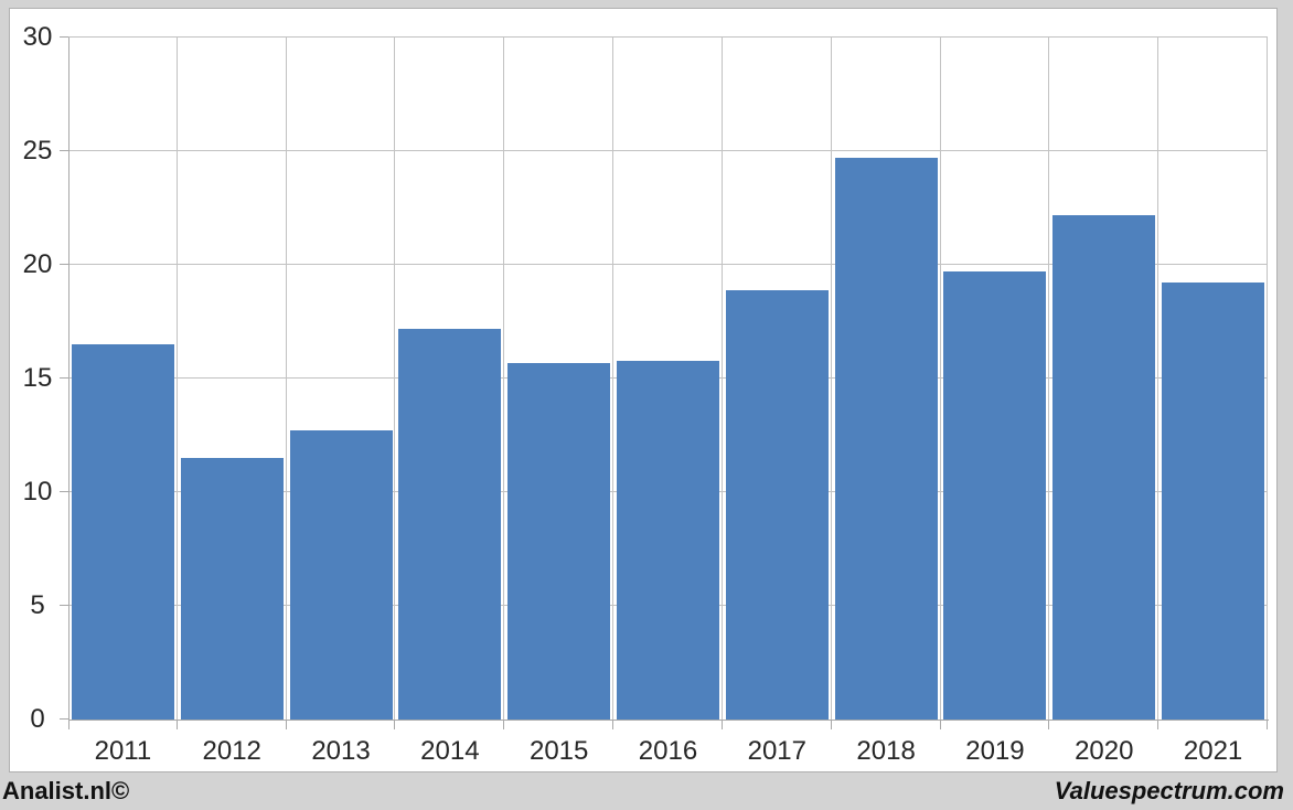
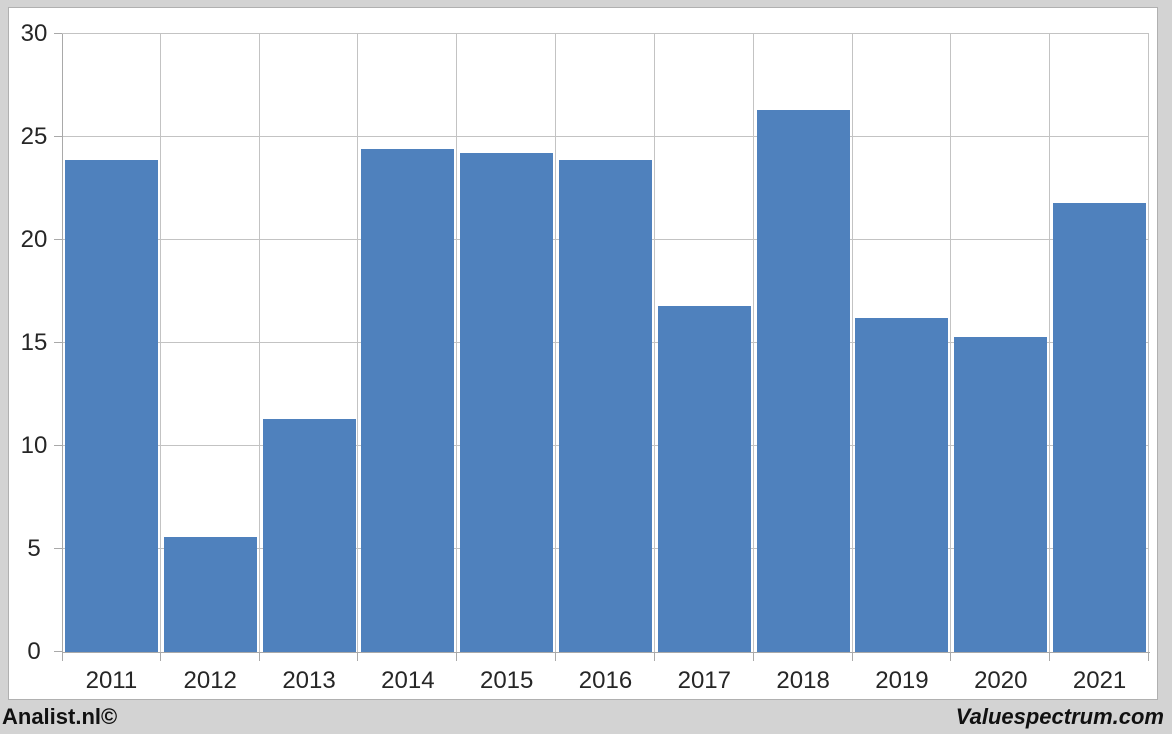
2011: 16.5 -> 23.9
2012: 11.5 -> 5.6
2013: 12.7 -> 11.3
2014: 17.2 -> 24.4
2015: 15.7 -> 24.2
2016: 15.8 -> 23.9
2017: 18.9 -> 16.8
2018: 24.7 -> 26.3
2019: 19.7 -> 16.2
2020: 22.2 -> 15.3
2021: 19.2 -> 21.8
